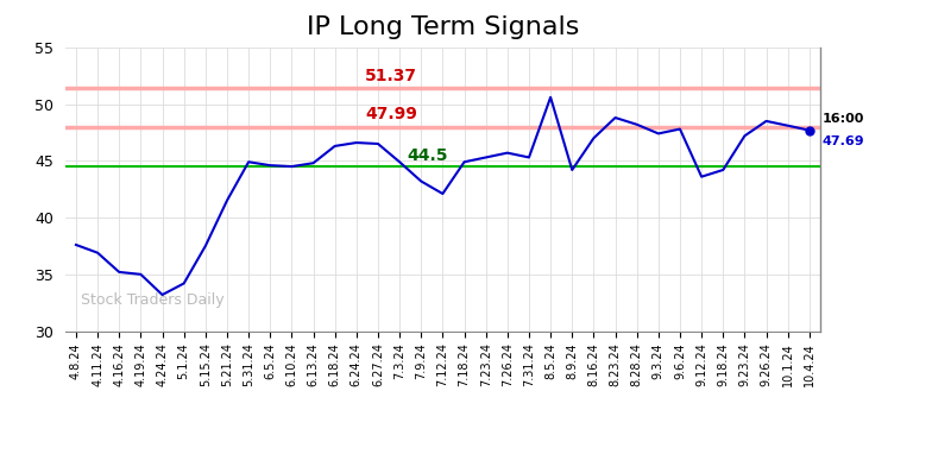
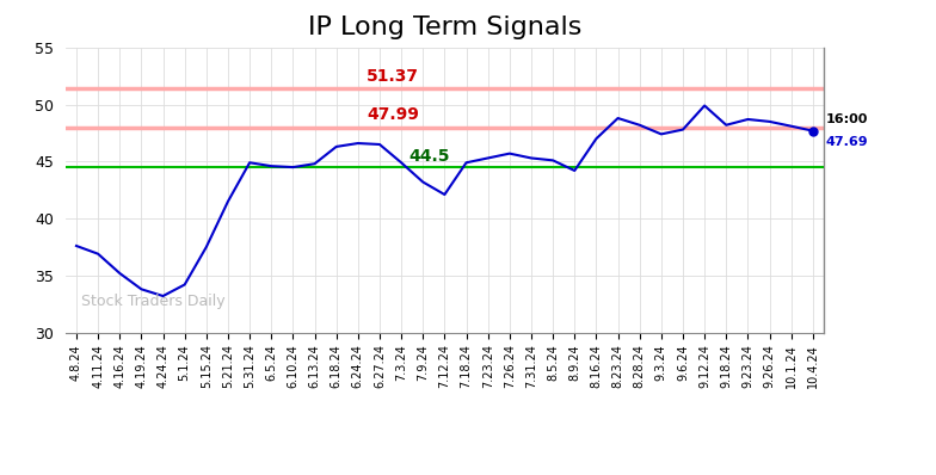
4.19.24: 35.0 -> 33.8
8.5.24: 50.6 -> 45.1
9.12.24: 43.6 -> 49.9
9.18.24: 44.2 -> 48.2
9.23.24: 47.2 -> 48.7
